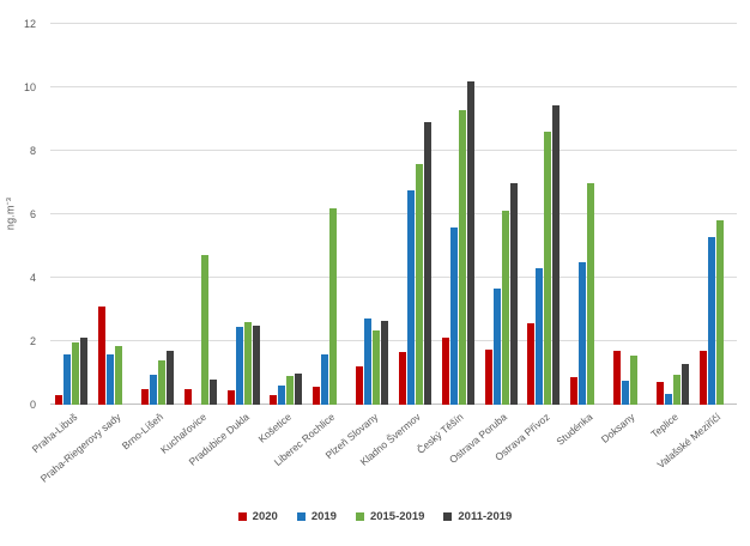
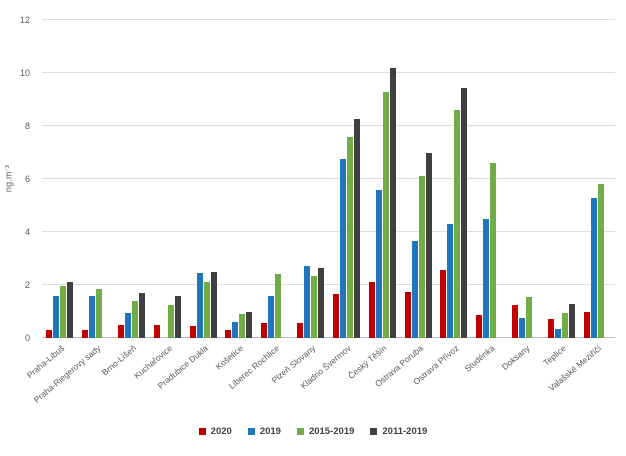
2020/Praha-Riegerovy sady: 3.1 -> 0.3
2015-2019/Kuchařovice: 4.7 -> 1.2
2011-2019/Kuchařovice: 0.8 -> 1.6
2015-2019/Pradubice Dukla: 2.6 -> 2.1
2015-2019/Liberec Rochlice: 6.2 -> 2.4
2020/Plzeň Slovany: 1.2 -> 0.6
2011-2019/Kladno Švermov: 8.9 -> 8.2
2015-2019/Studénka: 7.0 -> 6.6
2020/Doksany: 1.7 -> 1.2
2020/Valašské Meziříčí: 1.7 -> 1.0
